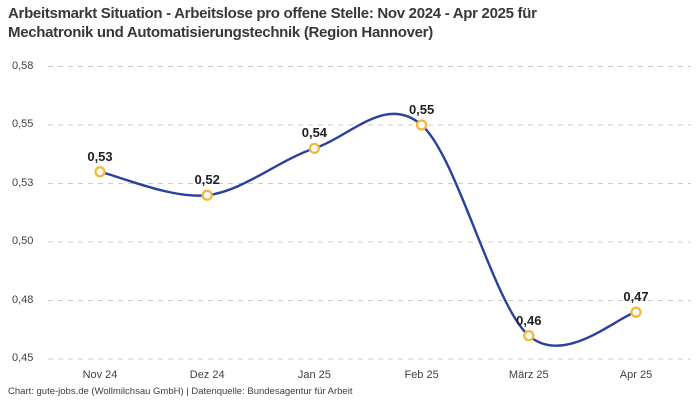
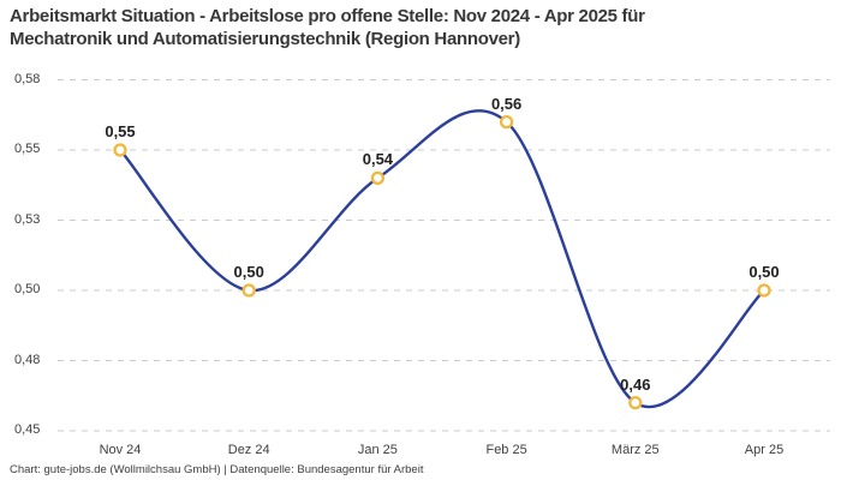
Nov 24: 0,53 -> 0,55
Dez 24: 0,52 -> 0,50
Feb 25: 0,55 -> 0,56
Apr 25: 0,47 -> 0,50
